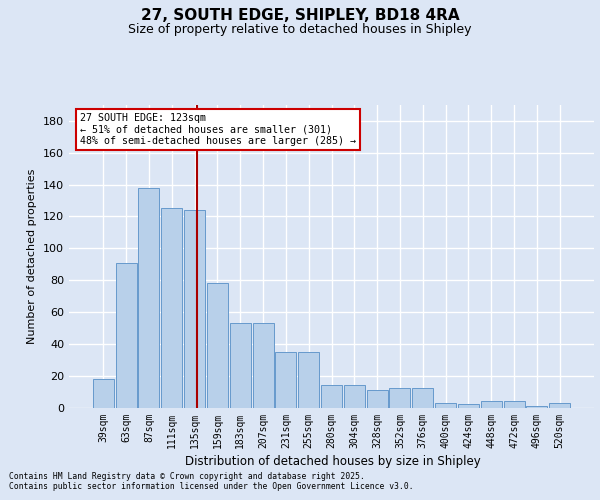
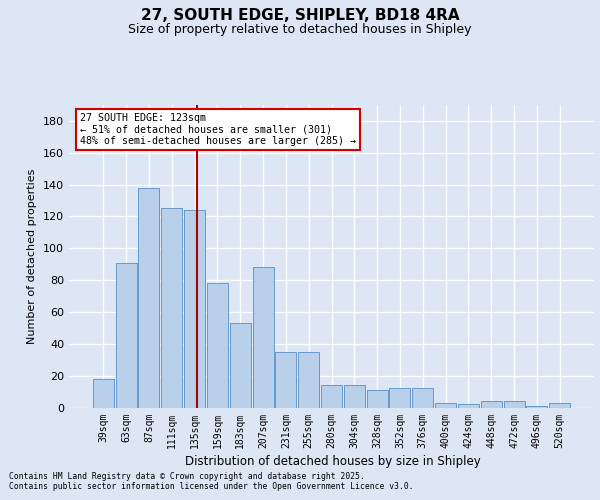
207sqm: 53 -> 88
